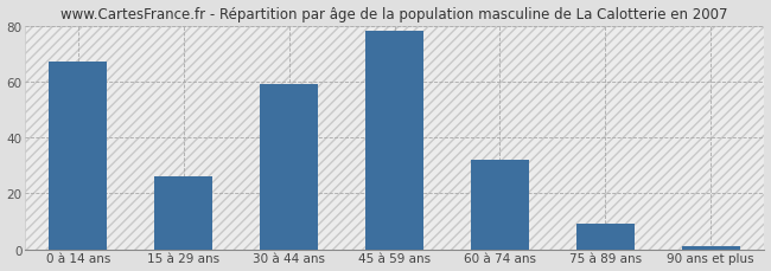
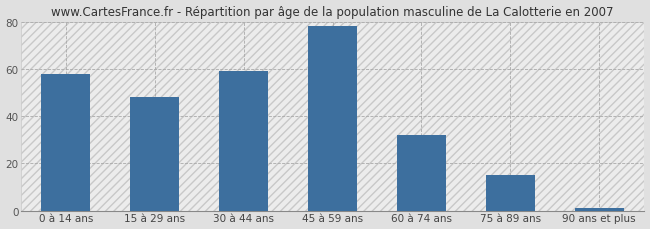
0 à 14 ans: 67 -> 58
15 à 29 ans: 26 -> 48
75 à 89 ans: 9 -> 15
